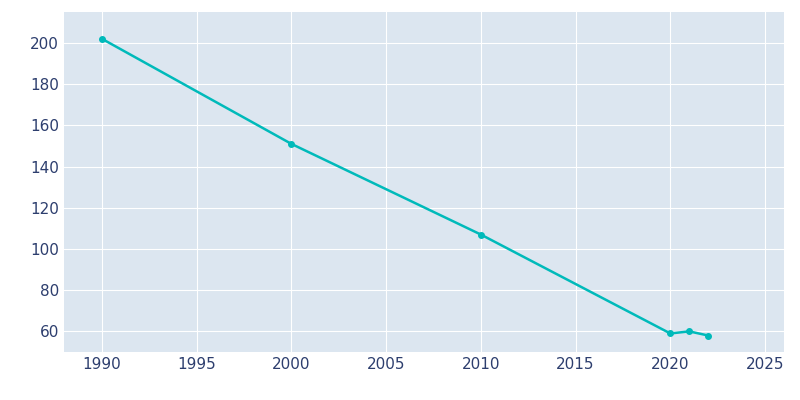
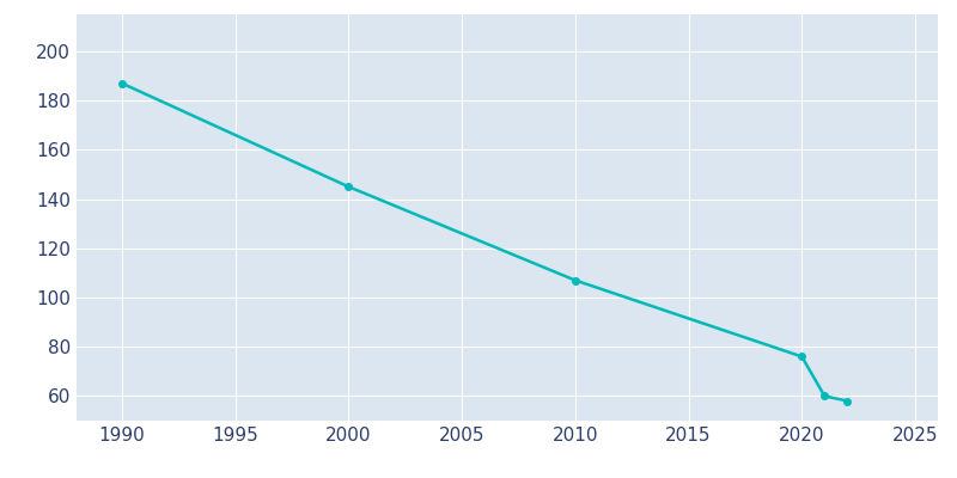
1990: 202 -> 187
2000: 151 -> 145
2020: 59 -> 76
